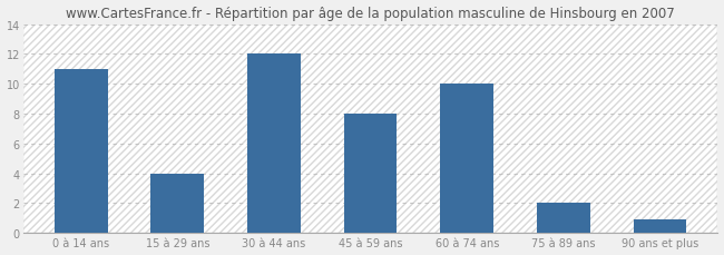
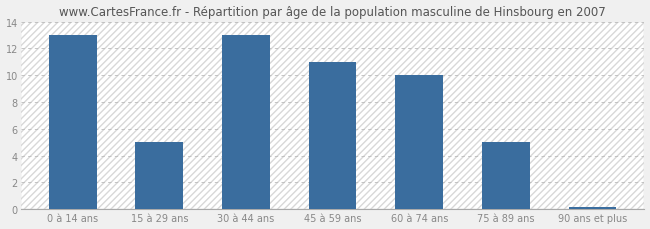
0 à 14 ans: 11.0 -> 13.0
15 à 29 ans: 4.0 -> 5.0
30 à 44 ans: 12.0 -> 13.0
45 à 59 ans: 8.0 -> 11.0
75 à 89 ans: 2.0 -> 5.0
90 ans et plus: 0.9 -> 0.1
